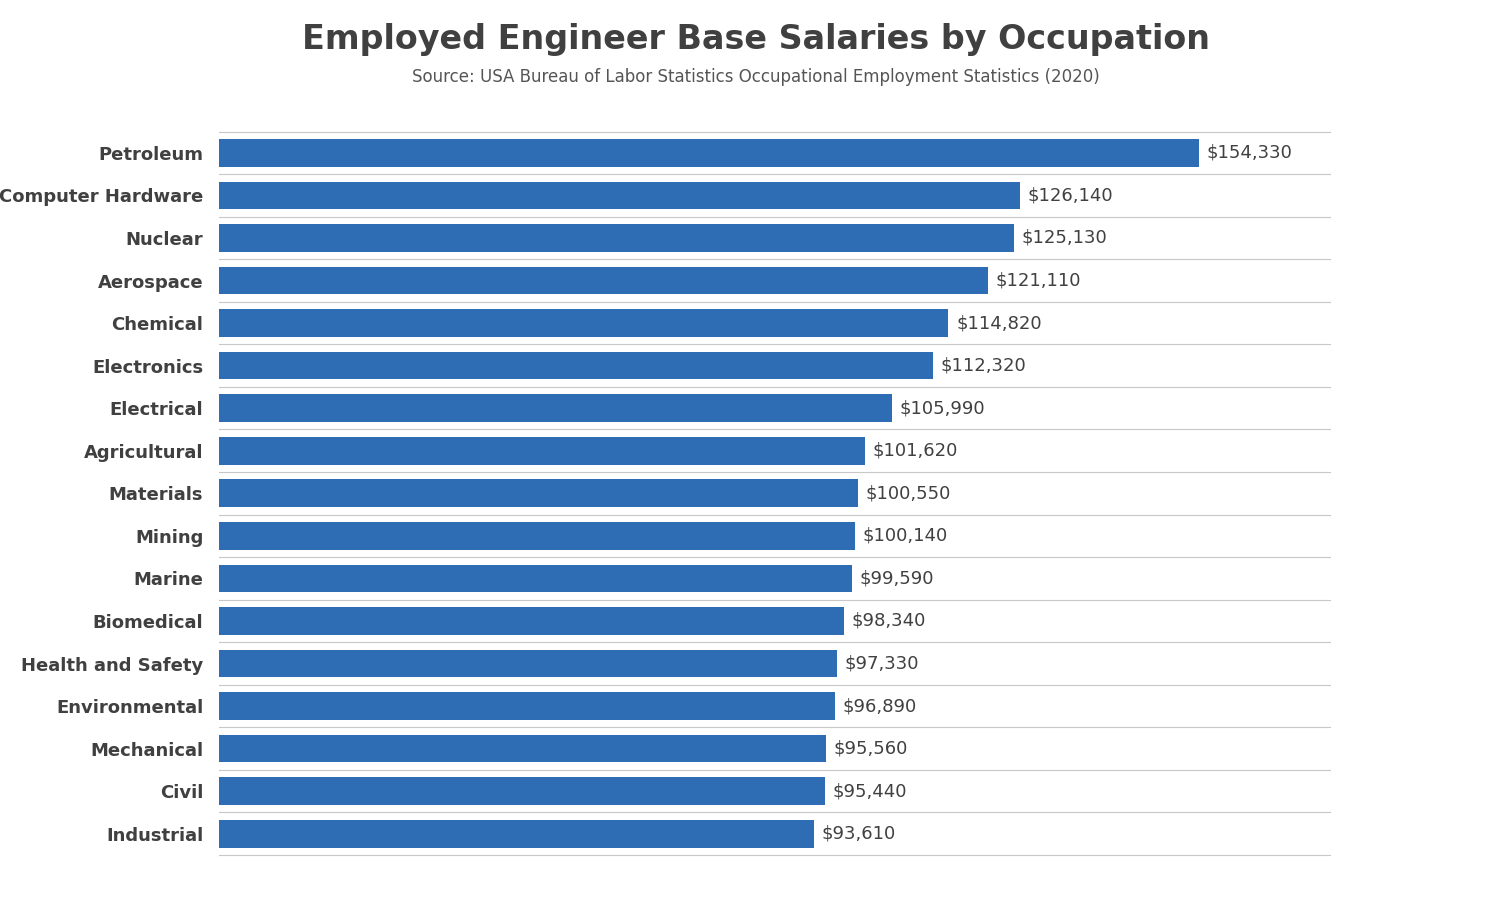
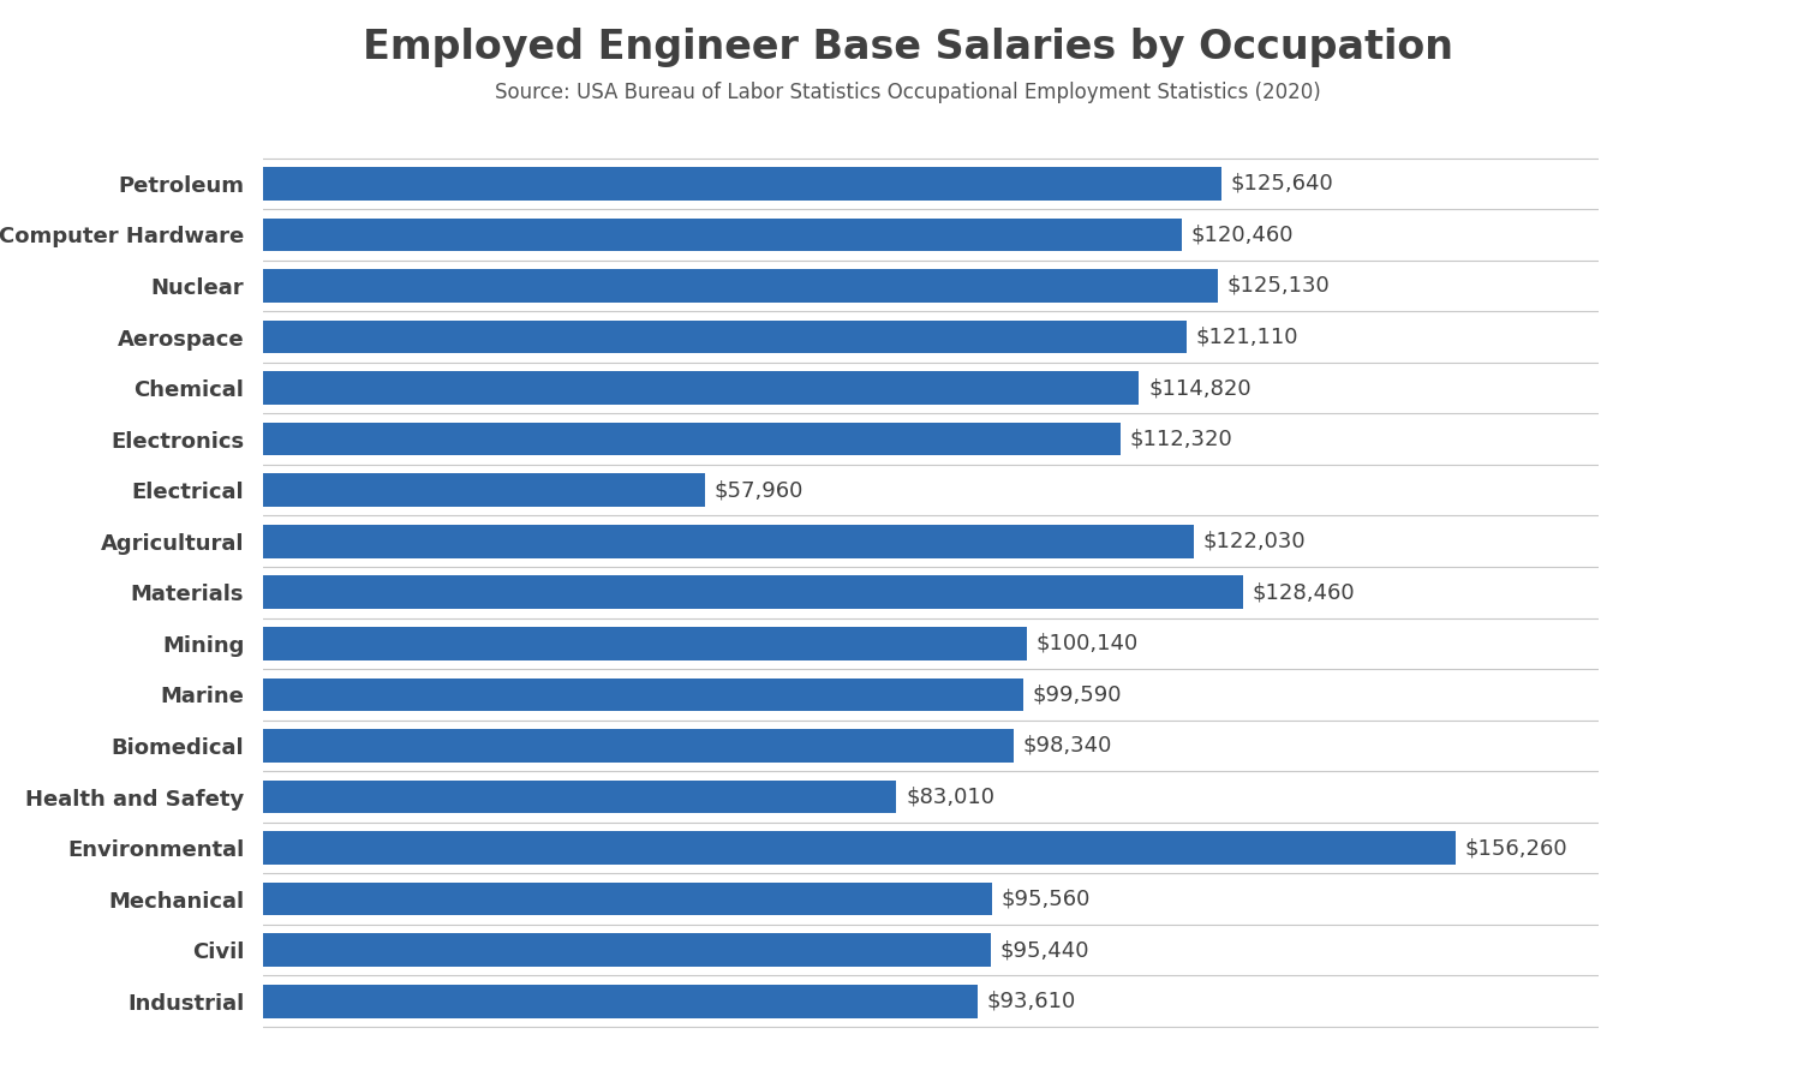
Petroleum: $154,330 -> $125,640
Computer Hardware: $126,140 -> $120,460
Electrical: $105,990 -> $57,960
Agricultural: $101,620 -> $122,030
Materials: $100,550 -> $128,460
Health and Safety: $97,330 -> $83,010
Environmental: $96,890 -> $156,260
